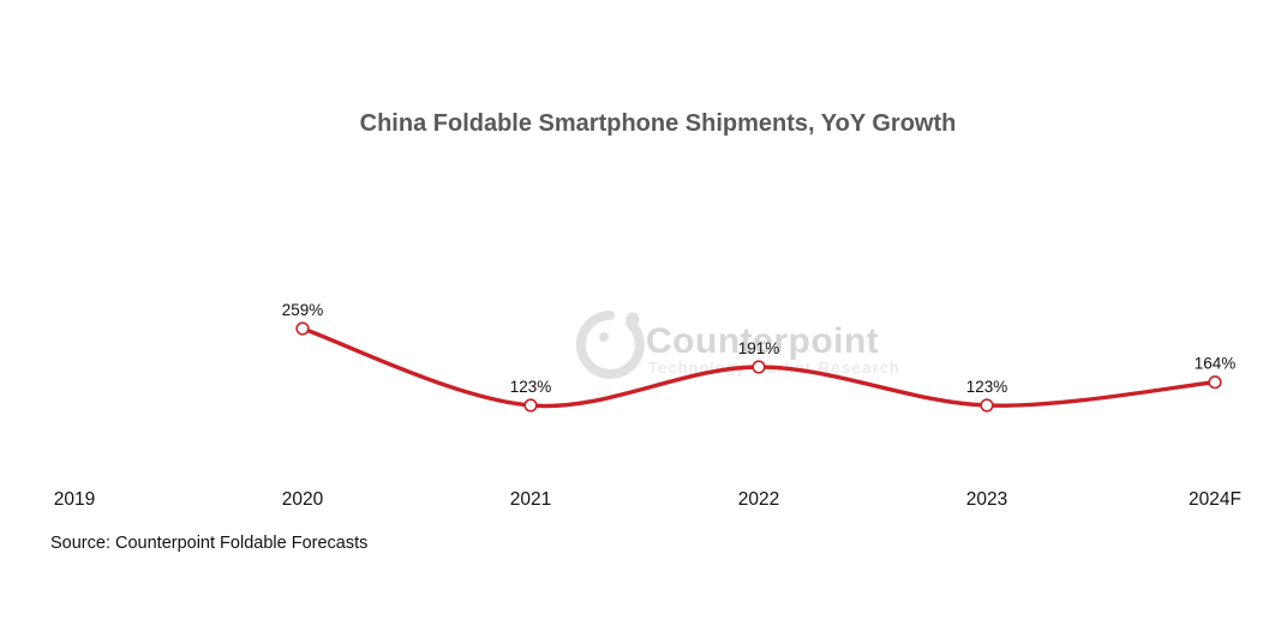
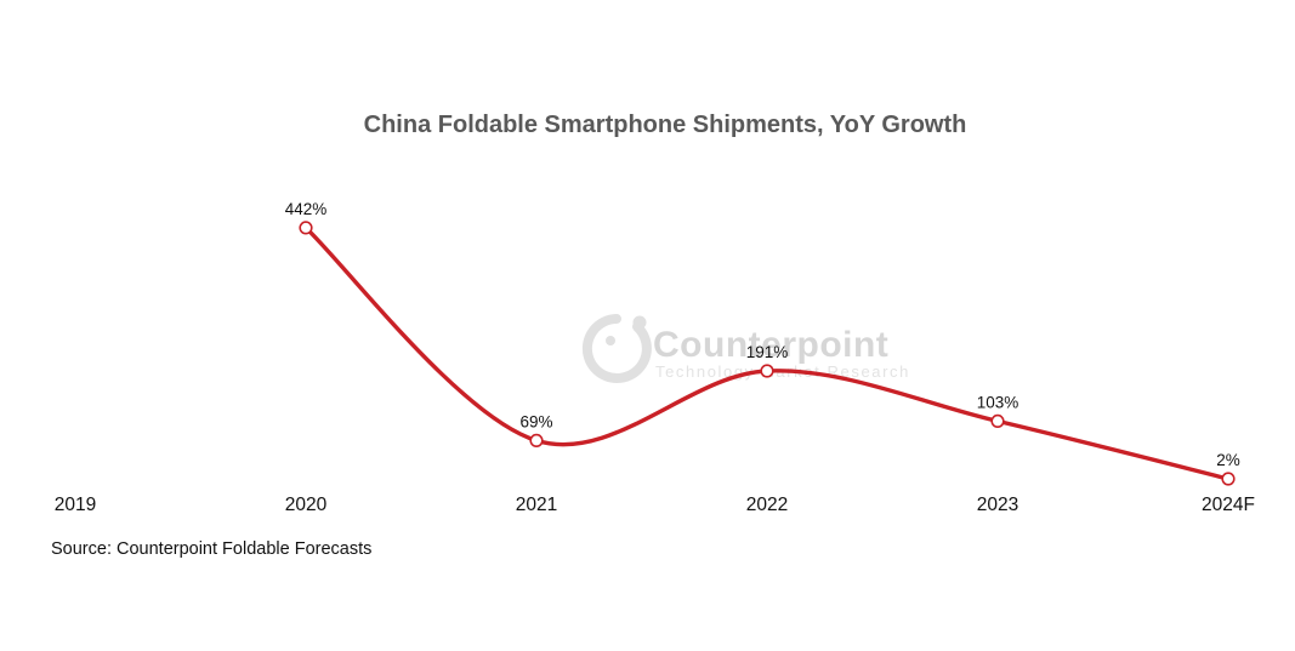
2020: 259% -> 442%
2021: 123% -> 69%
2023: 123% -> 103%
2024F: 164% -> 2%
